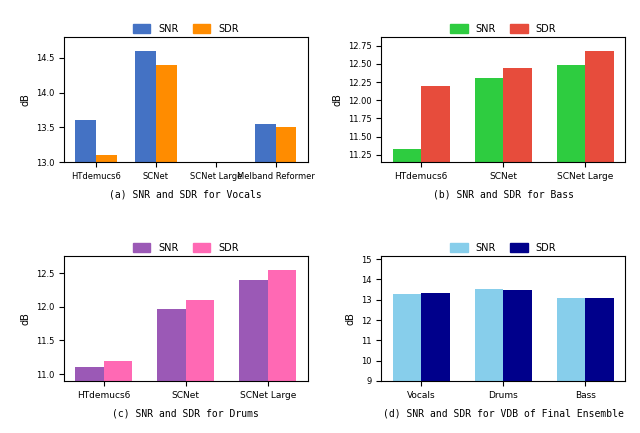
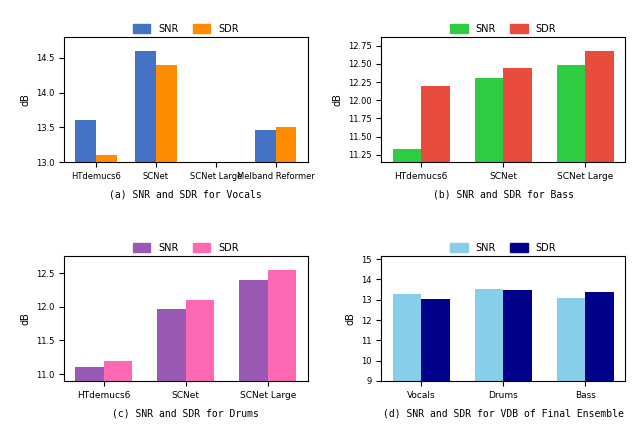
SNR/Melband Reformer: 13.55 -> 13.46
SDR/Vocals: 13.35 -> 13.05
SDR/Bass: 13.10 -> 13.40
